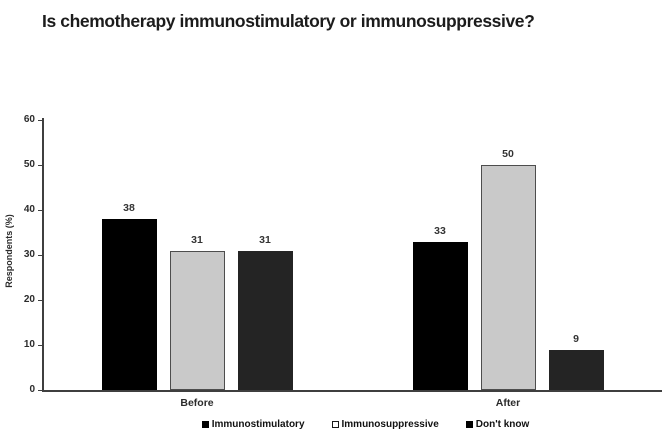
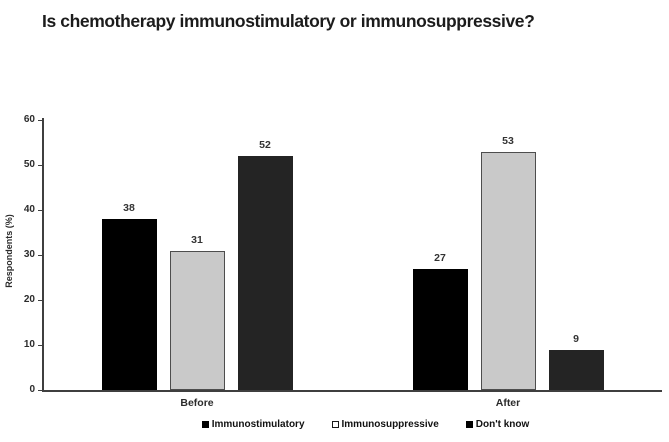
Don't know/Before: 31 -> 52
Immunostimulatory/After: 33 -> 27
Immunosuppressive/After: 50 -> 53
